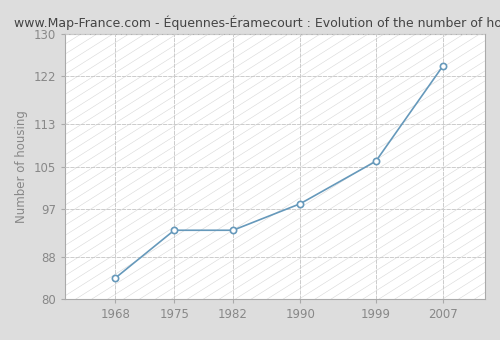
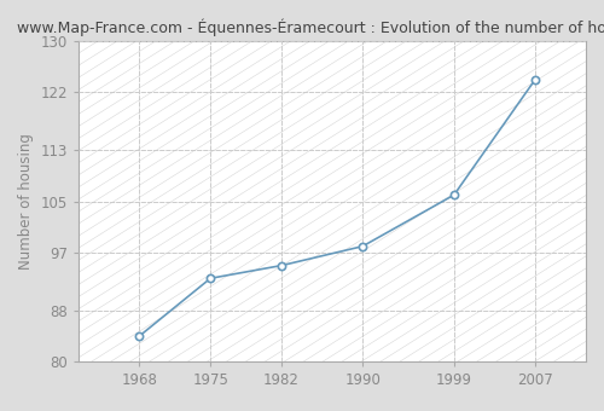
1982: 93 -> 95
